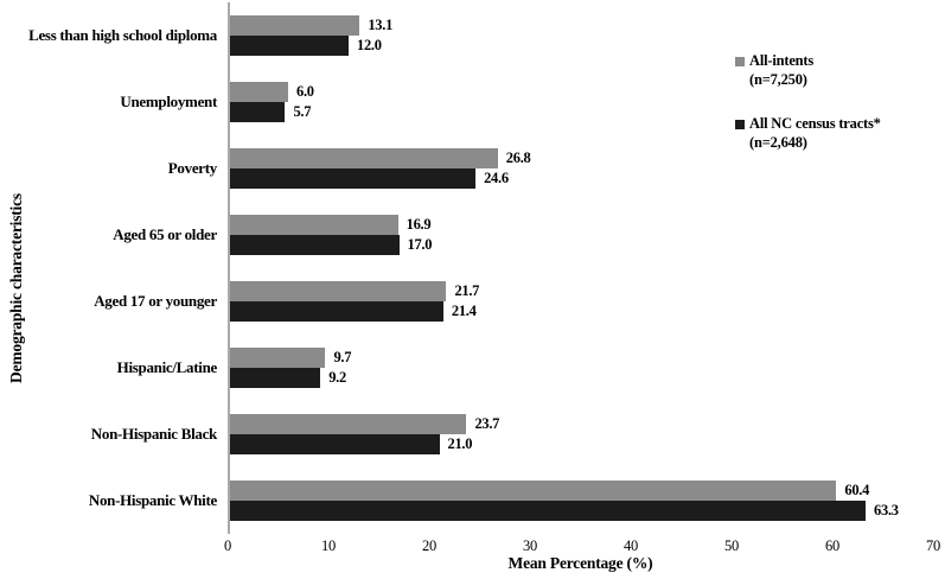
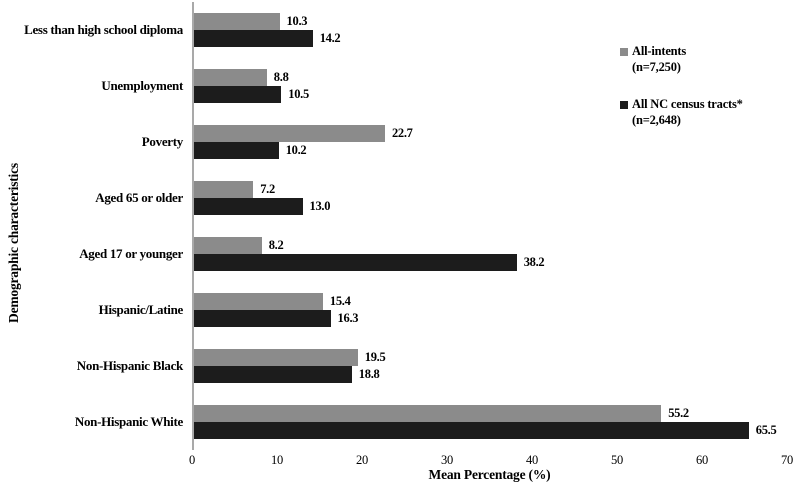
All-intents (n=7,250)/Less than high school diploma: 13.1 -> 10.3
All NC census tracts* (n=2,648)/Less than high school diploma: 12.0 -> 14.2
All-intents (n=7,250)/Unemployment: 6.0 -> 8.8
All NC census tracts* (n=2,648)/Unemployment: 5.7 -> 10.5
All-intents (n=7,250)/Poverty: 26.8 -> 22.7
All NC census tracts* (n=2,648)/Poverty: 24.6 -> 10.2
All-intents (n=7,250)/Aged 65 or older: 16.9 -> 7.2
All NC census tracts* (n=2,648)/Aged 65 or older: 17.0 -> 13.0
All-intents (n=7,250)/Aged 17 or younger: 21.7 -> 8.2
All NC census tracts* (n=2,648)/Aged 17 or younger: 21.4 -> 38.2
All-intents (n=7,250)/Hispanic/Latine: 9.7 -> 15.4
All NC census tracts* (n=2,648)/Hispanic/Latine: 9.2 -> 16.3
All-intents (n=7,250)/Non-Hispanic Black: 23.7 -> 19.5
All NC census tracts* (n=2,648)/Non-Hispanic Black: 21.0 -> 18.8
All-intents (n=7,250)/Non-Hispanic White: 60.4 -> 55.2
All NC census tracts* (n=2,648)/Non-Hispanic White: 63.3 -> 65.5
